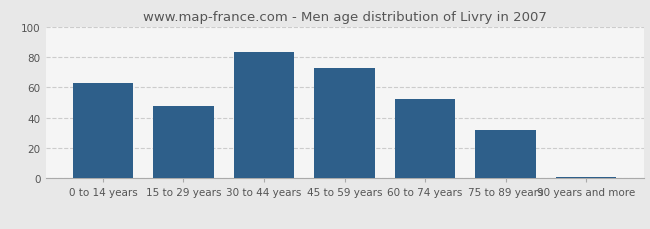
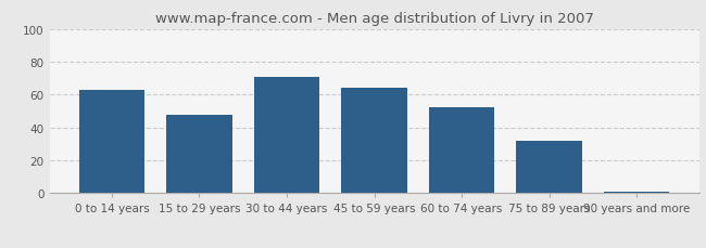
30 to 44 years: 83 -> 71
45 to 59 years: 73 -> 64
